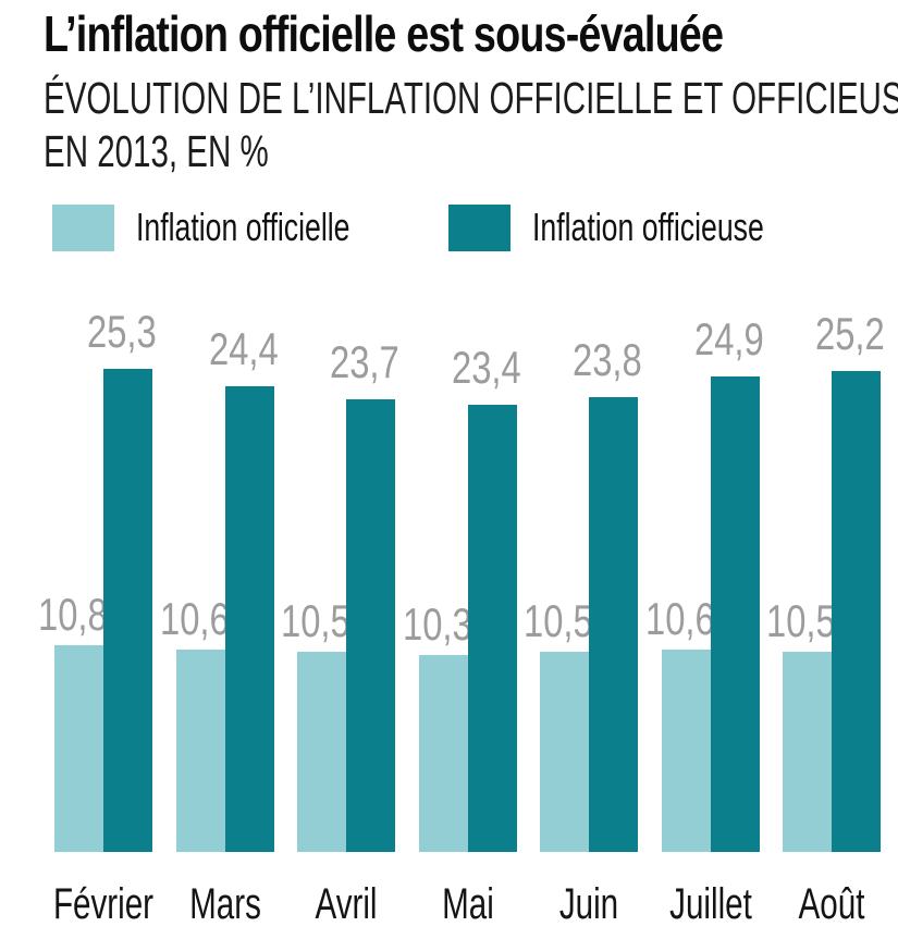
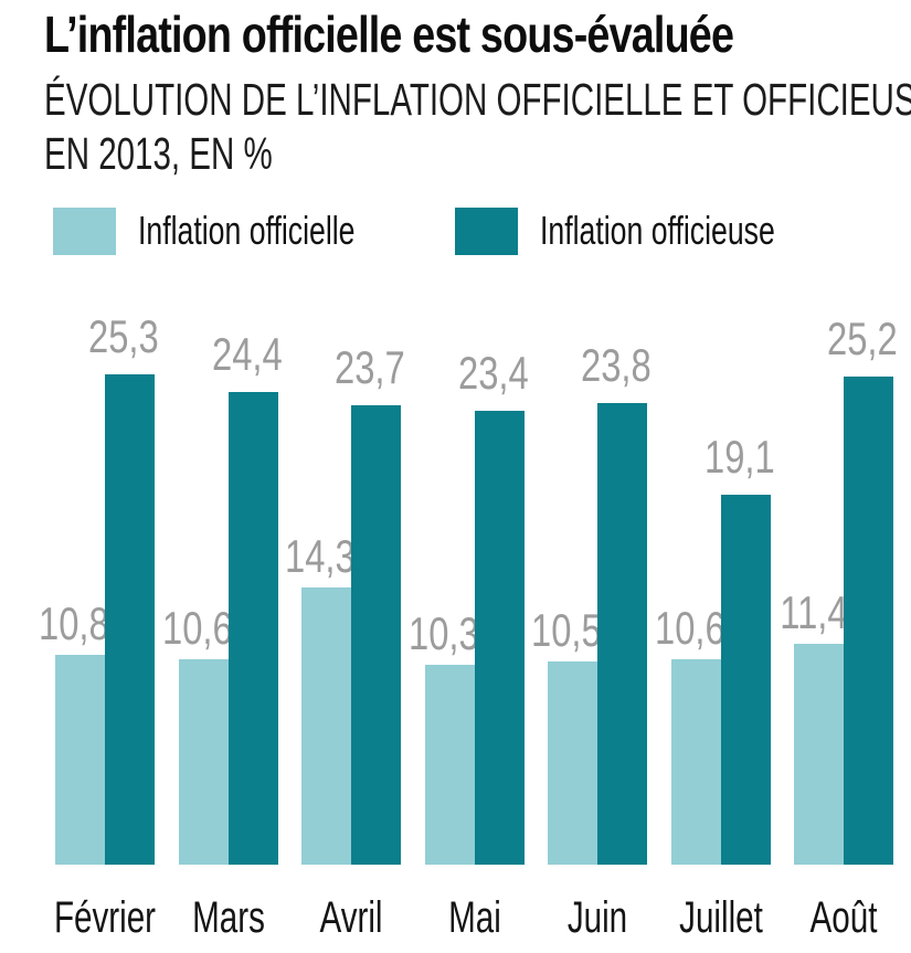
Inflation officielle/Avril: 10,5 -> 14,3
Inflation officieuse/Juillet: 24,9 -> 19,1
Inflation officielle/Août: 10,5 -> 11,4
